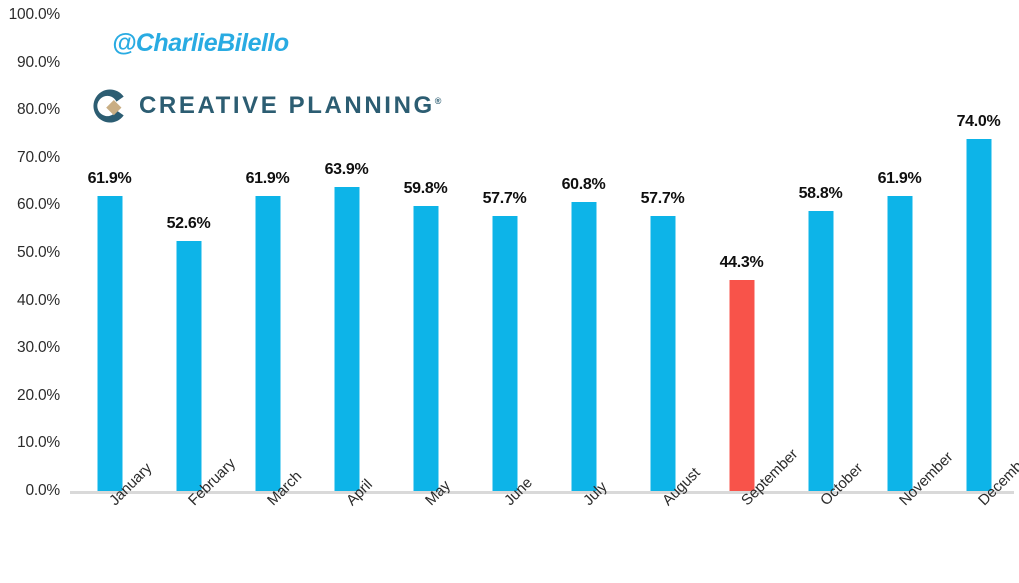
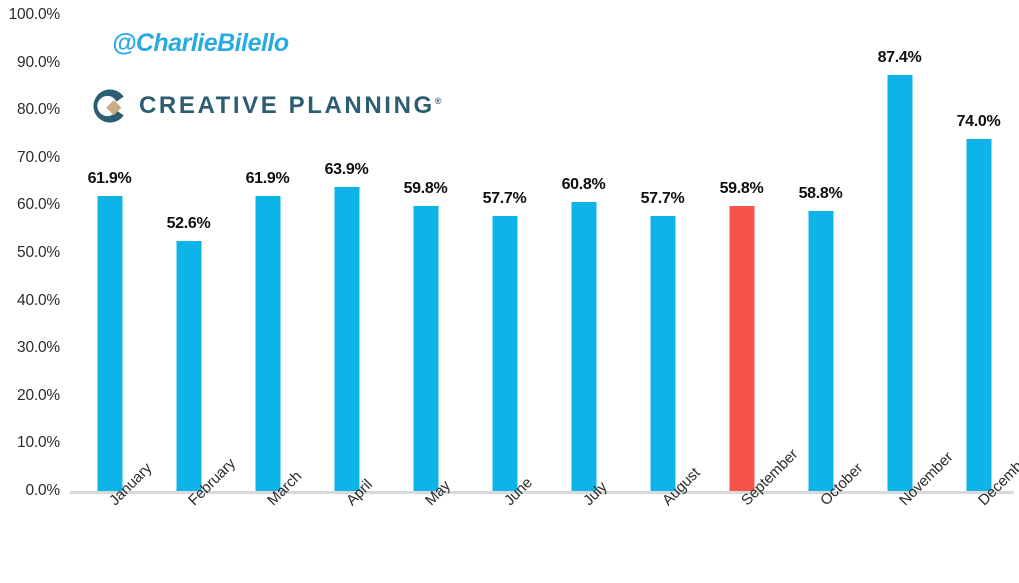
September: 44.3% -> 59.8%
November: 61.9% -> 87.4%
